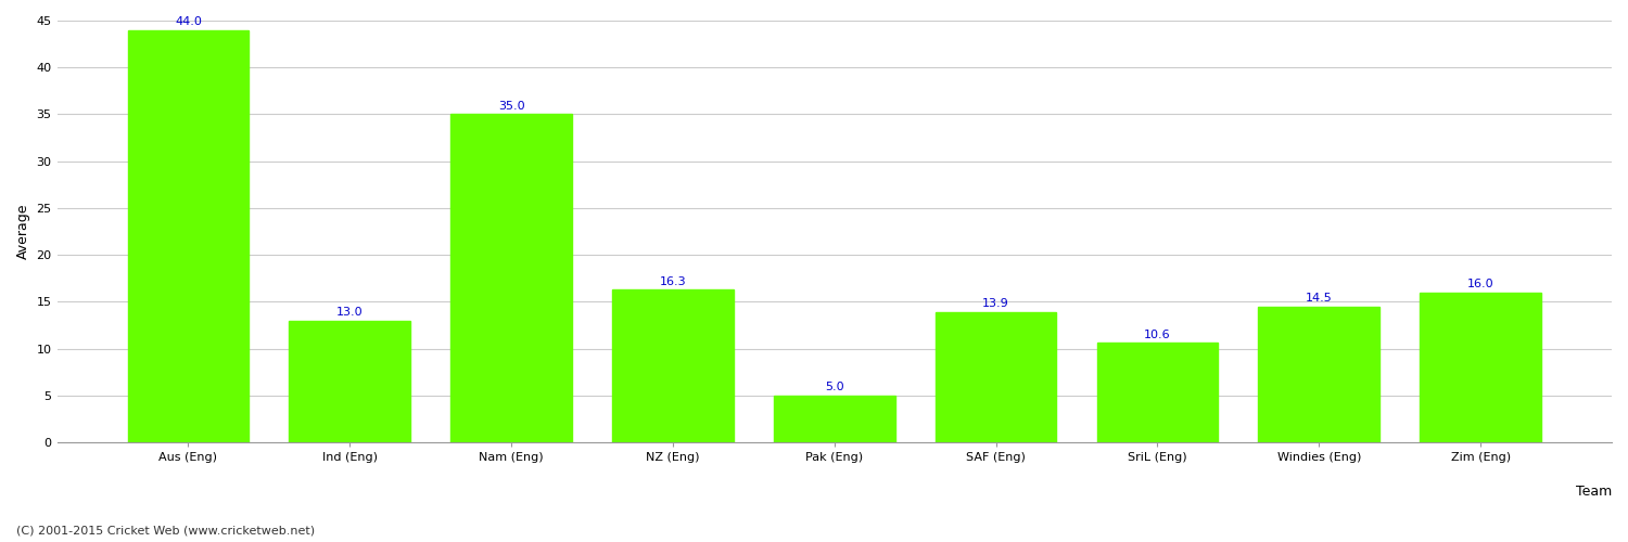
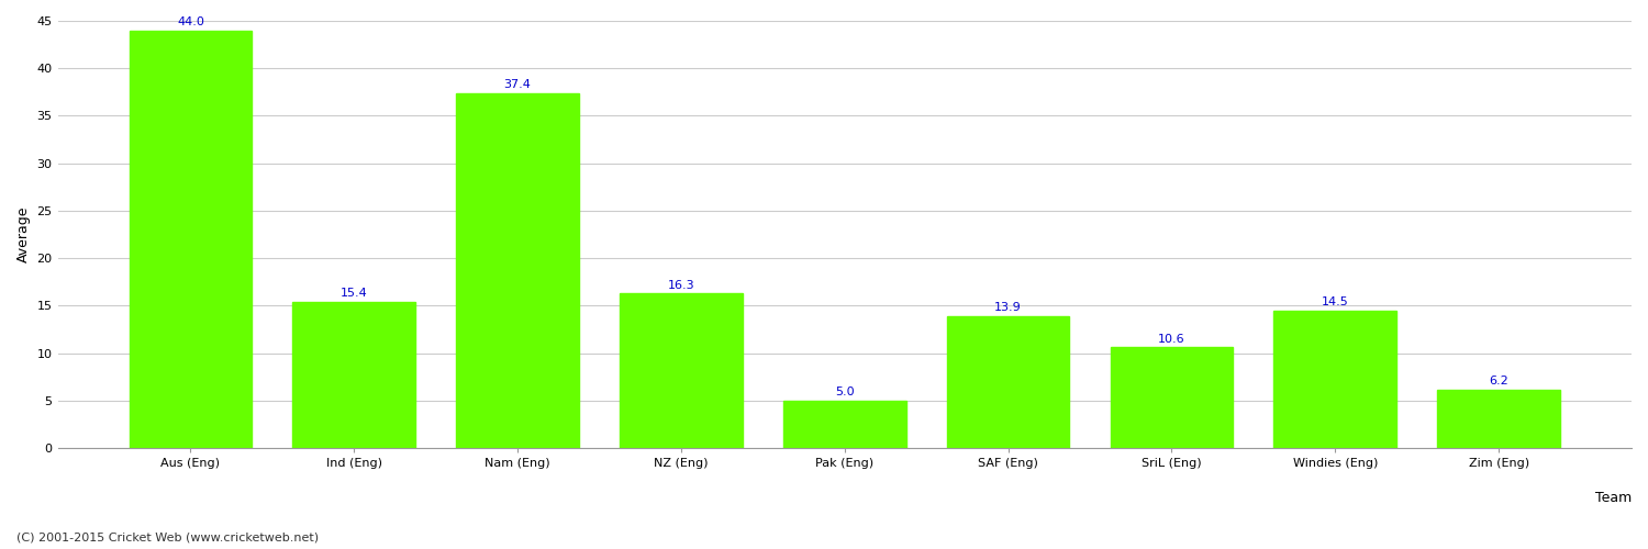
Ind (Eng): 13.0 -> 15.4
Nam (Eng): 35.0 -> 37.4
Zim (Eng): 16.0 -> 6.2
